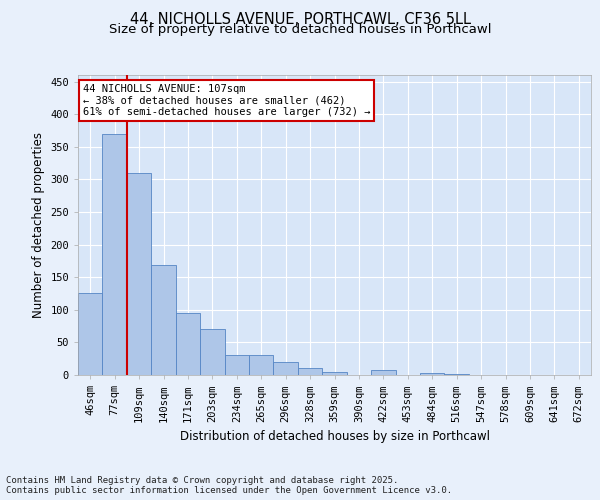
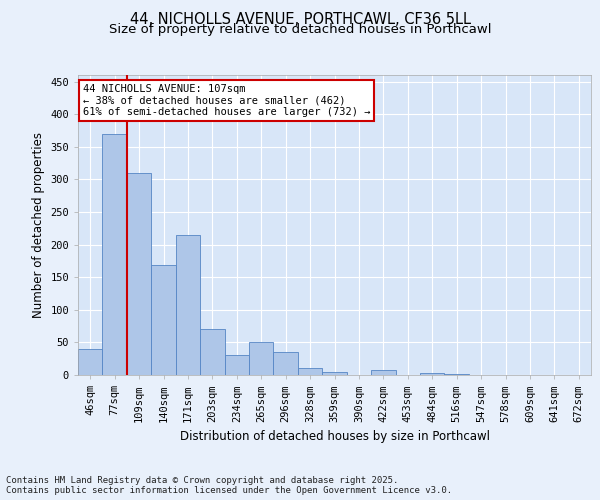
46sqm: 125 -> 40
171sqm: 95 -> 214
265sqm: 30 -> 50
296sqm: 20 -> 36
